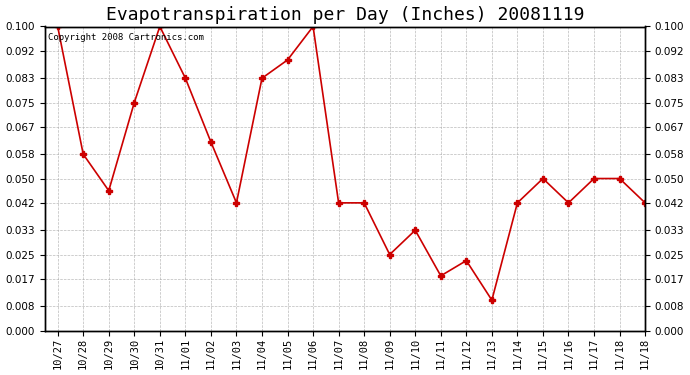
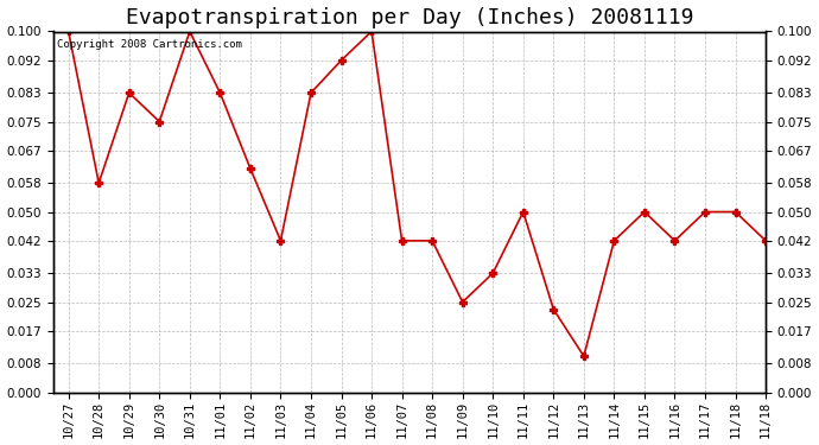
10/29: 0.046 -> 0.083
11/05: 0.089 -> 0.092
11/11: 0.018 -> 0.050
